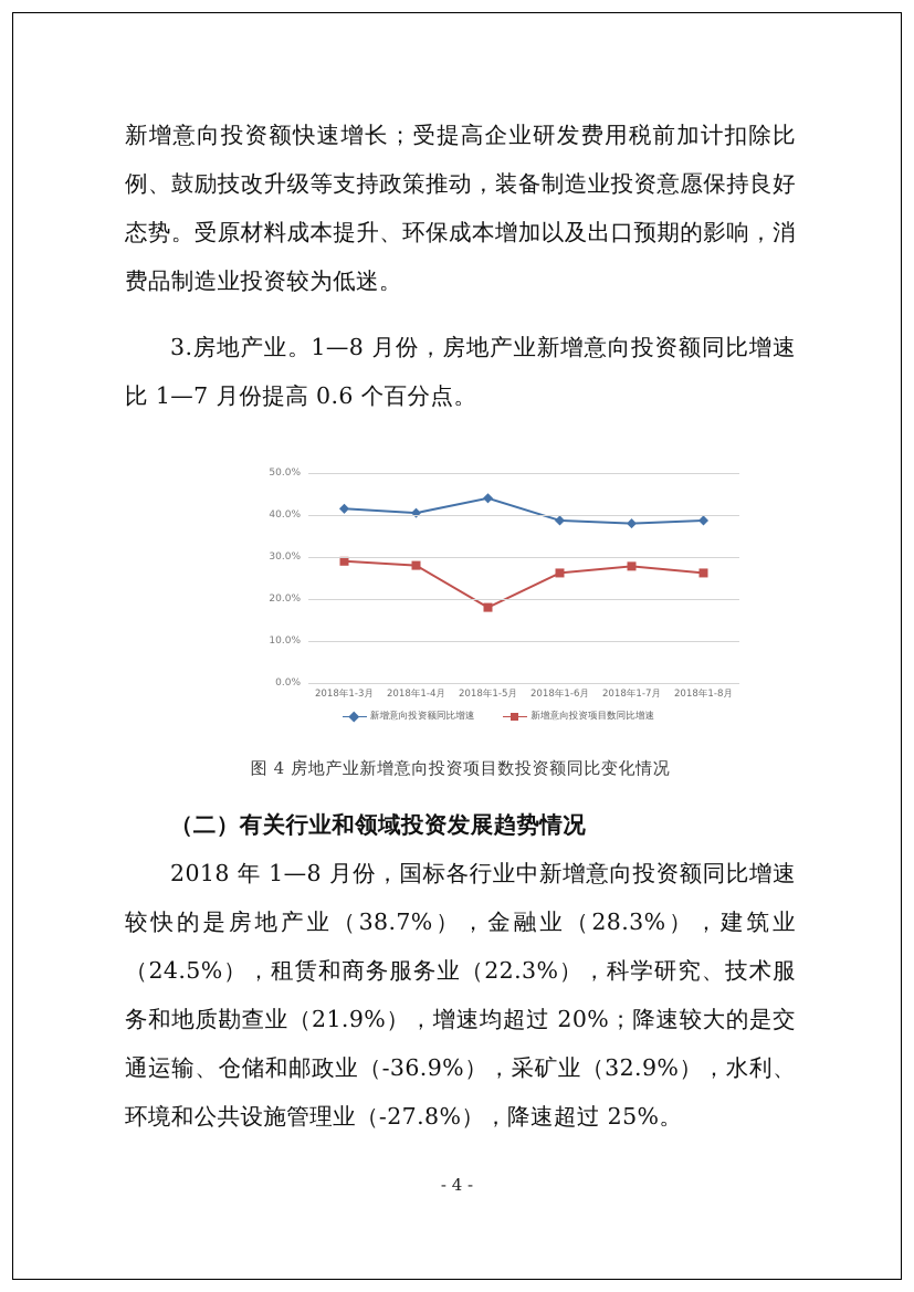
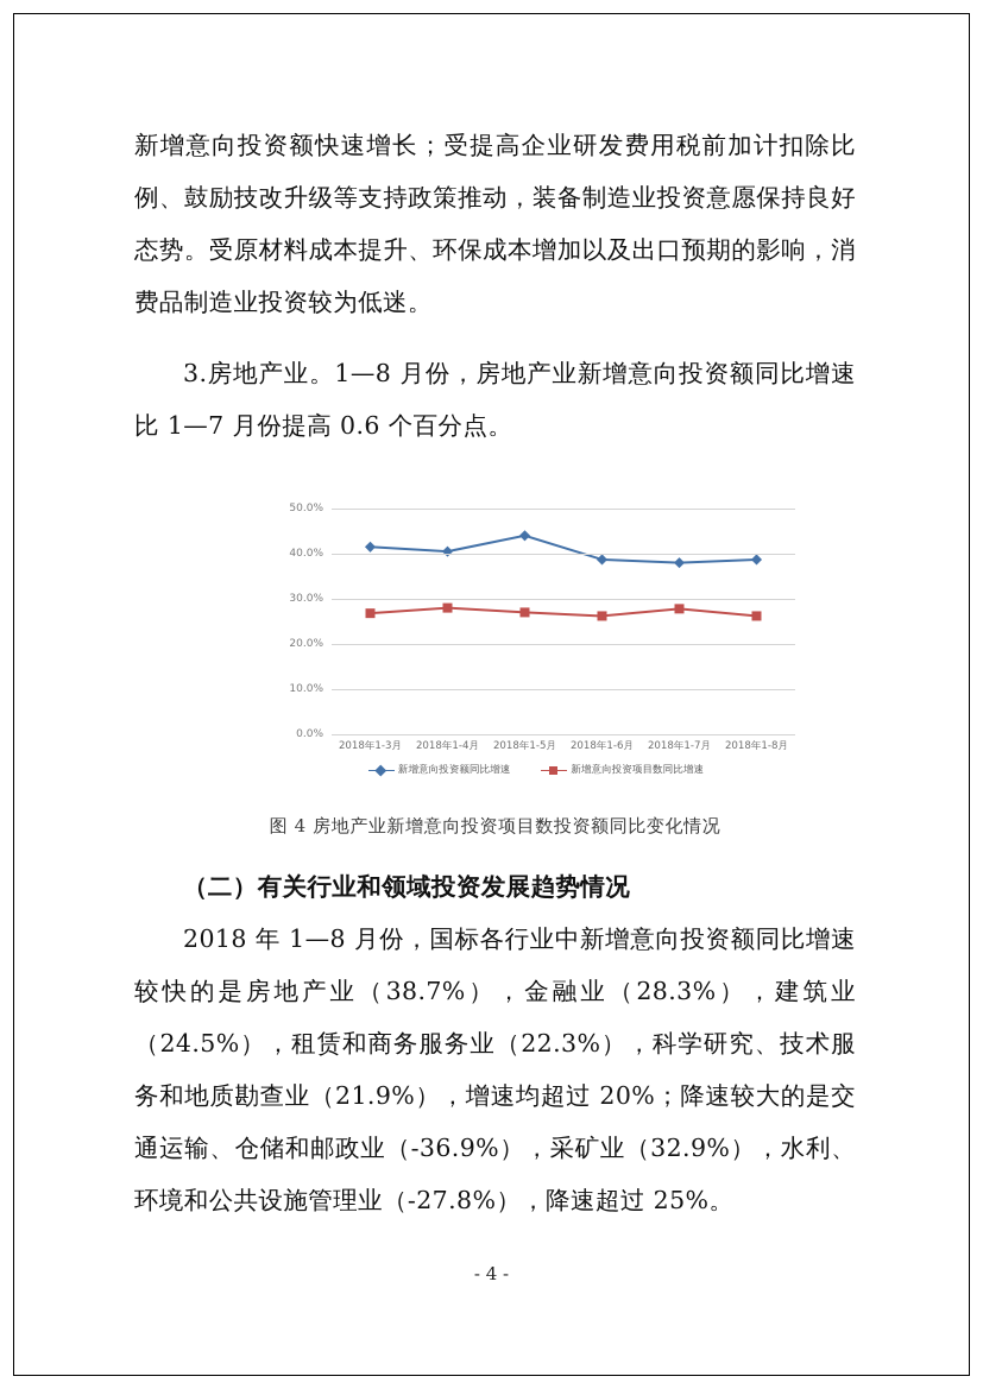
新增意向投资项目数同比增速/2018年1-3月: 29% -> 27%
新增意向投资项目数同比增速/2018年1-5月: 18% -> 27%
